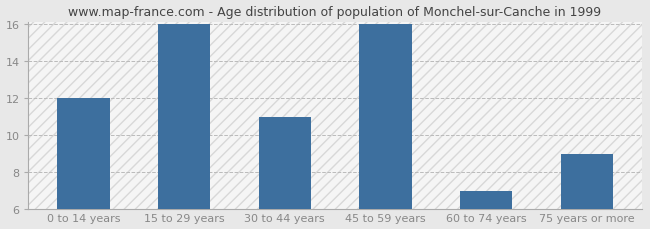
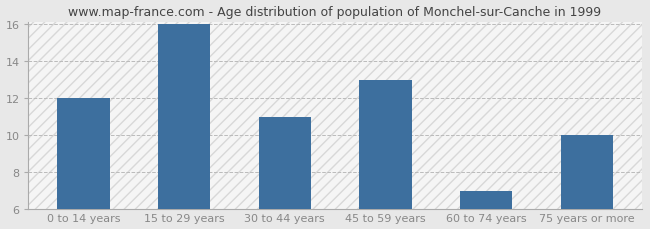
45 to 59 years: 16 -> 13
75 years or more: 9 -> 10
